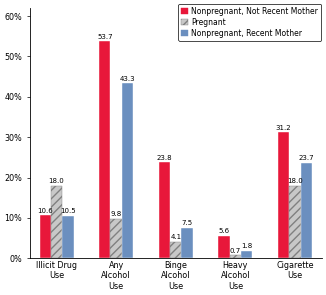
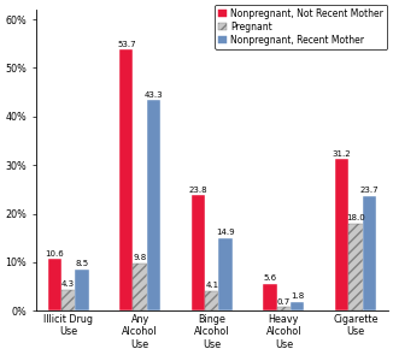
Pregnant/Illicit Drug Use: 18.0% -> 4.3%
Nonpregnant, Recent Mother/Illicit Drug Use: 10.5% -> 8.5%
Nonpregnant, Recent Mother/Binge Alcohol Use: 7.5% -> 14.9%
